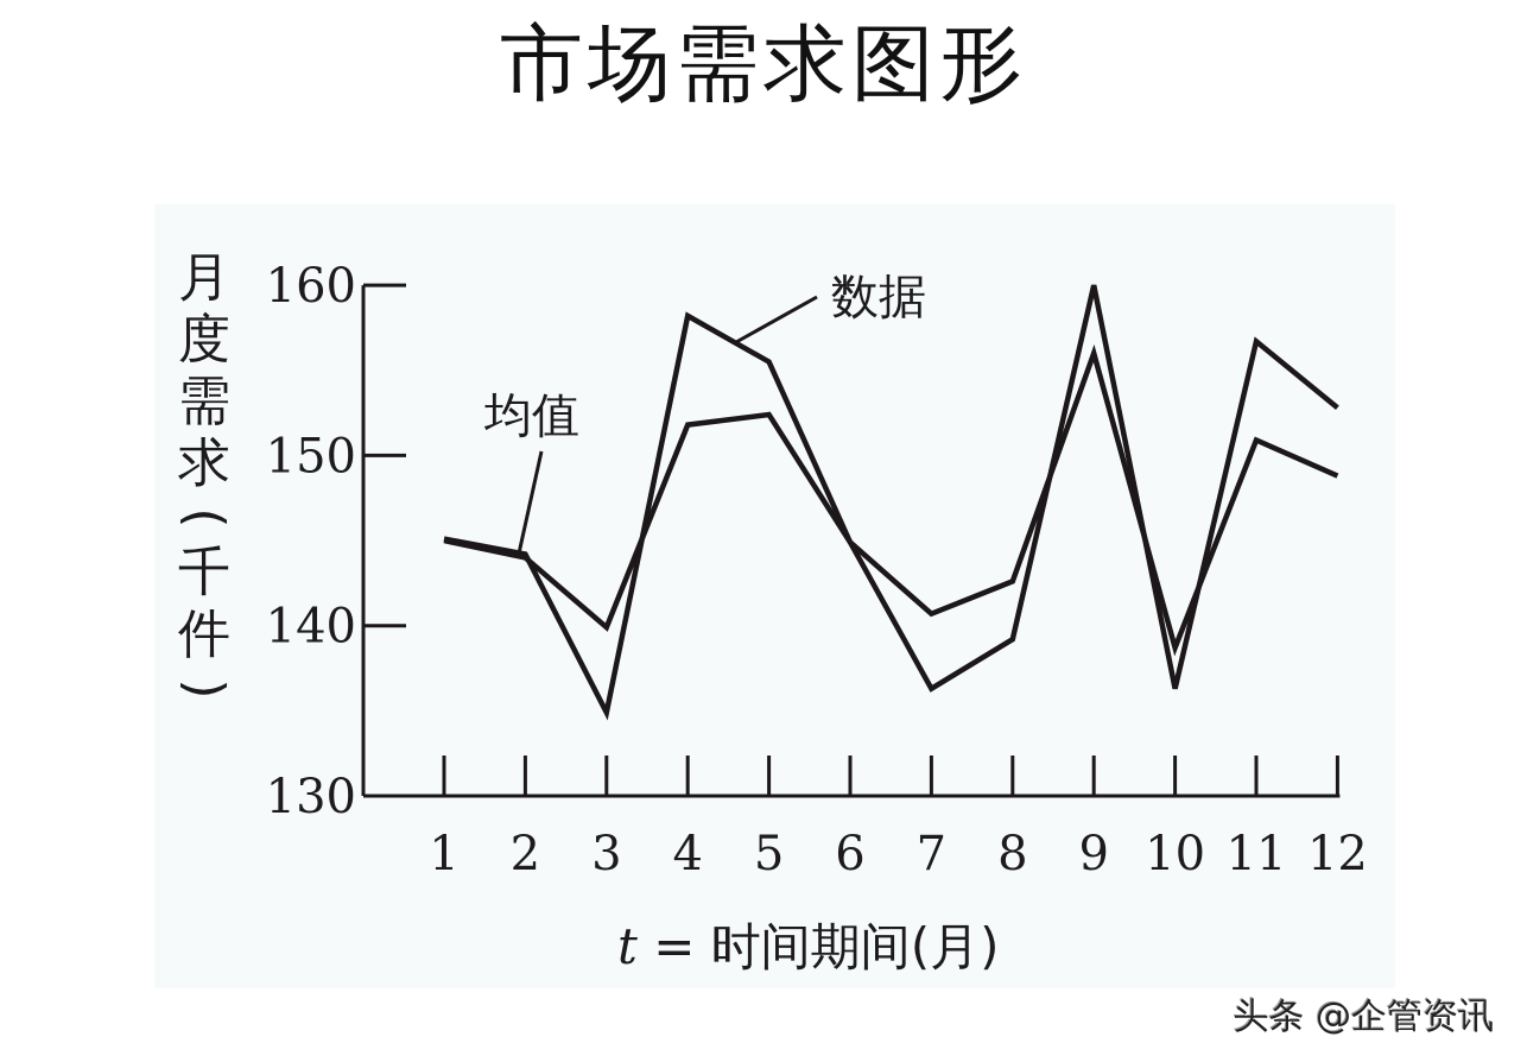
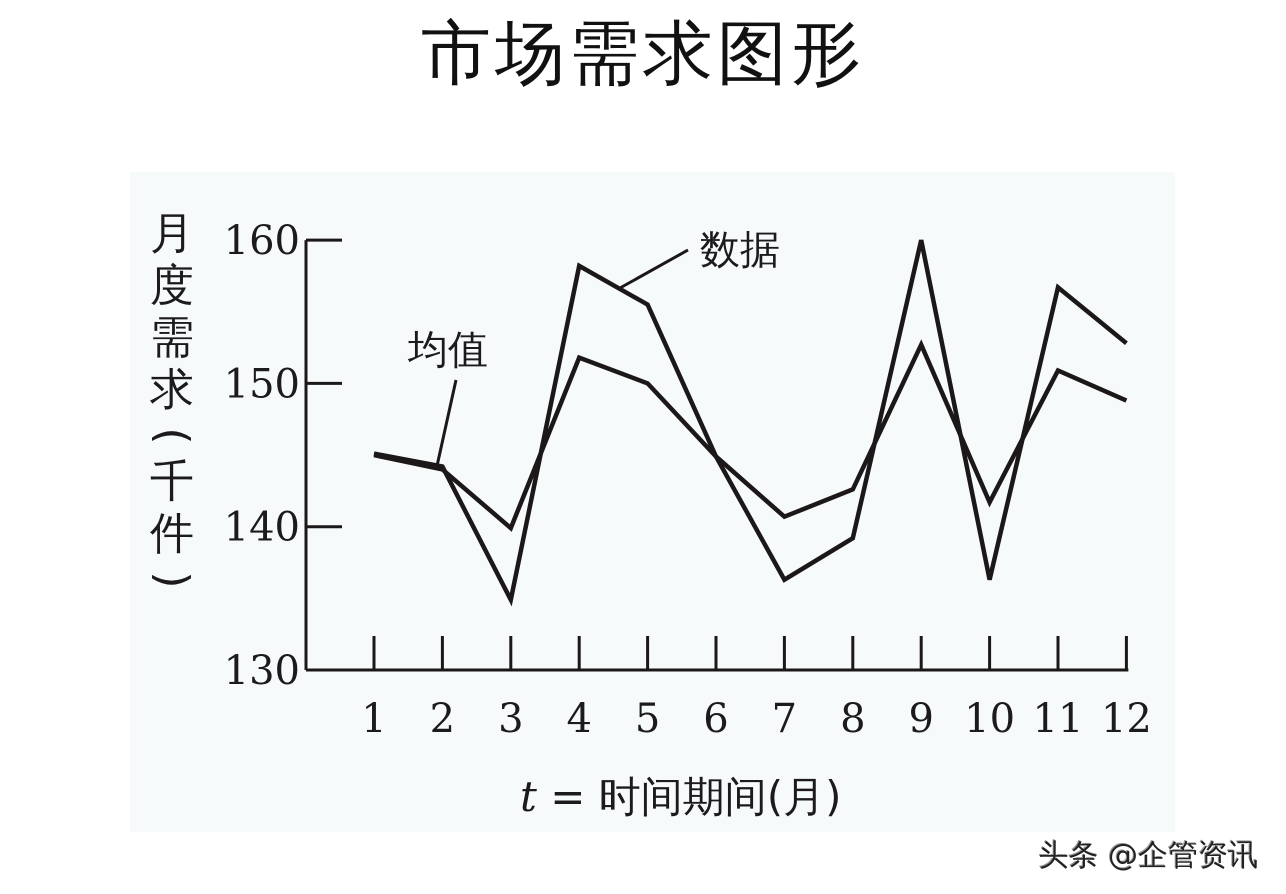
均值/5: 152.4 -> 150.0
均值/9: 156.0 -> 152.7
均值/10: 138.7 -> 141.7
